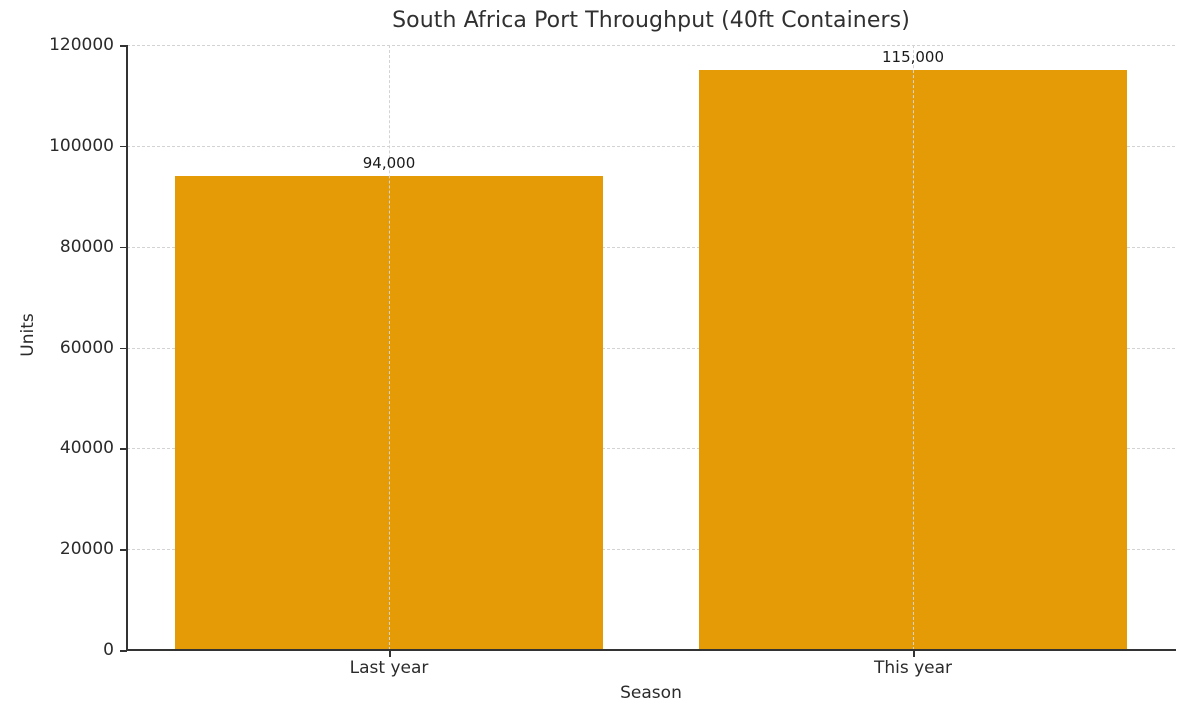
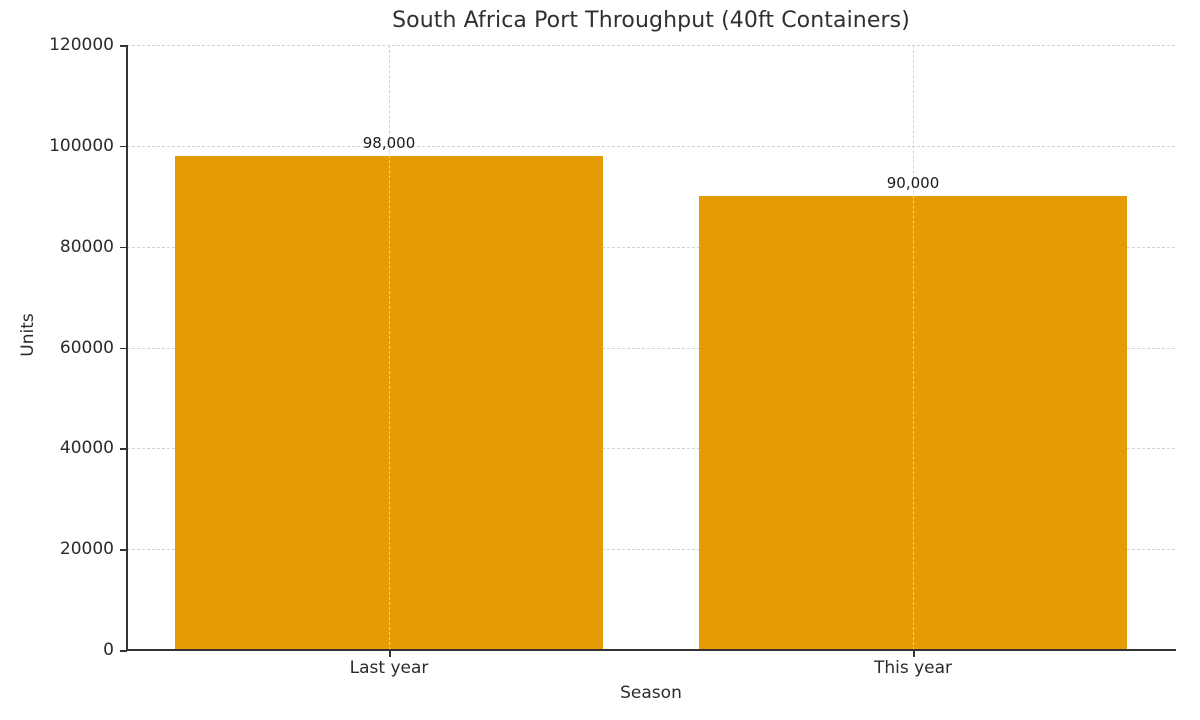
Last year: 94,000 -> 98,000
This year: 115,000 -> 90,000
